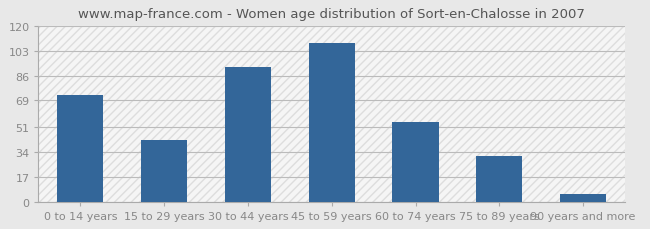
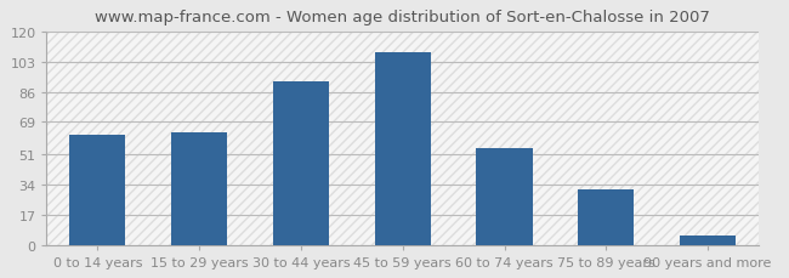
0 to 14 years: 73 -> 62
15 to 29 years: 42 -> 63
